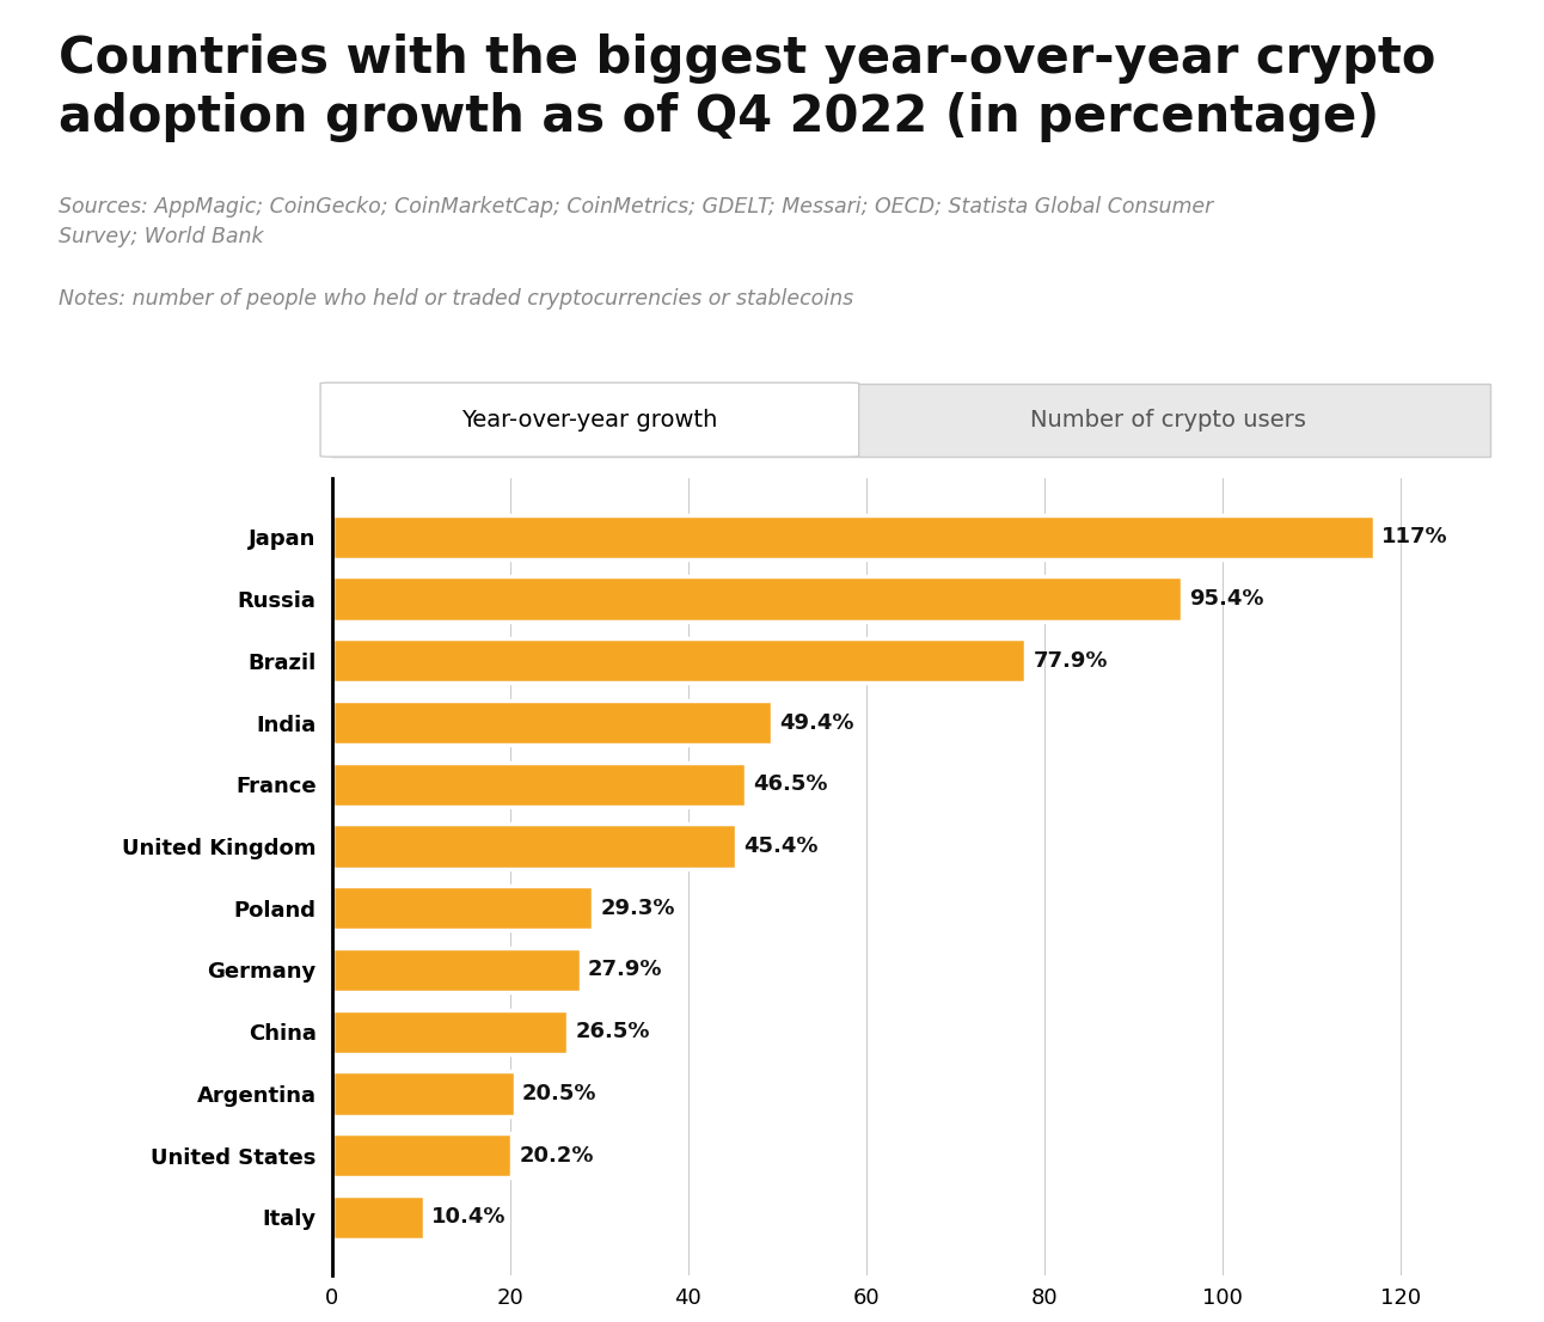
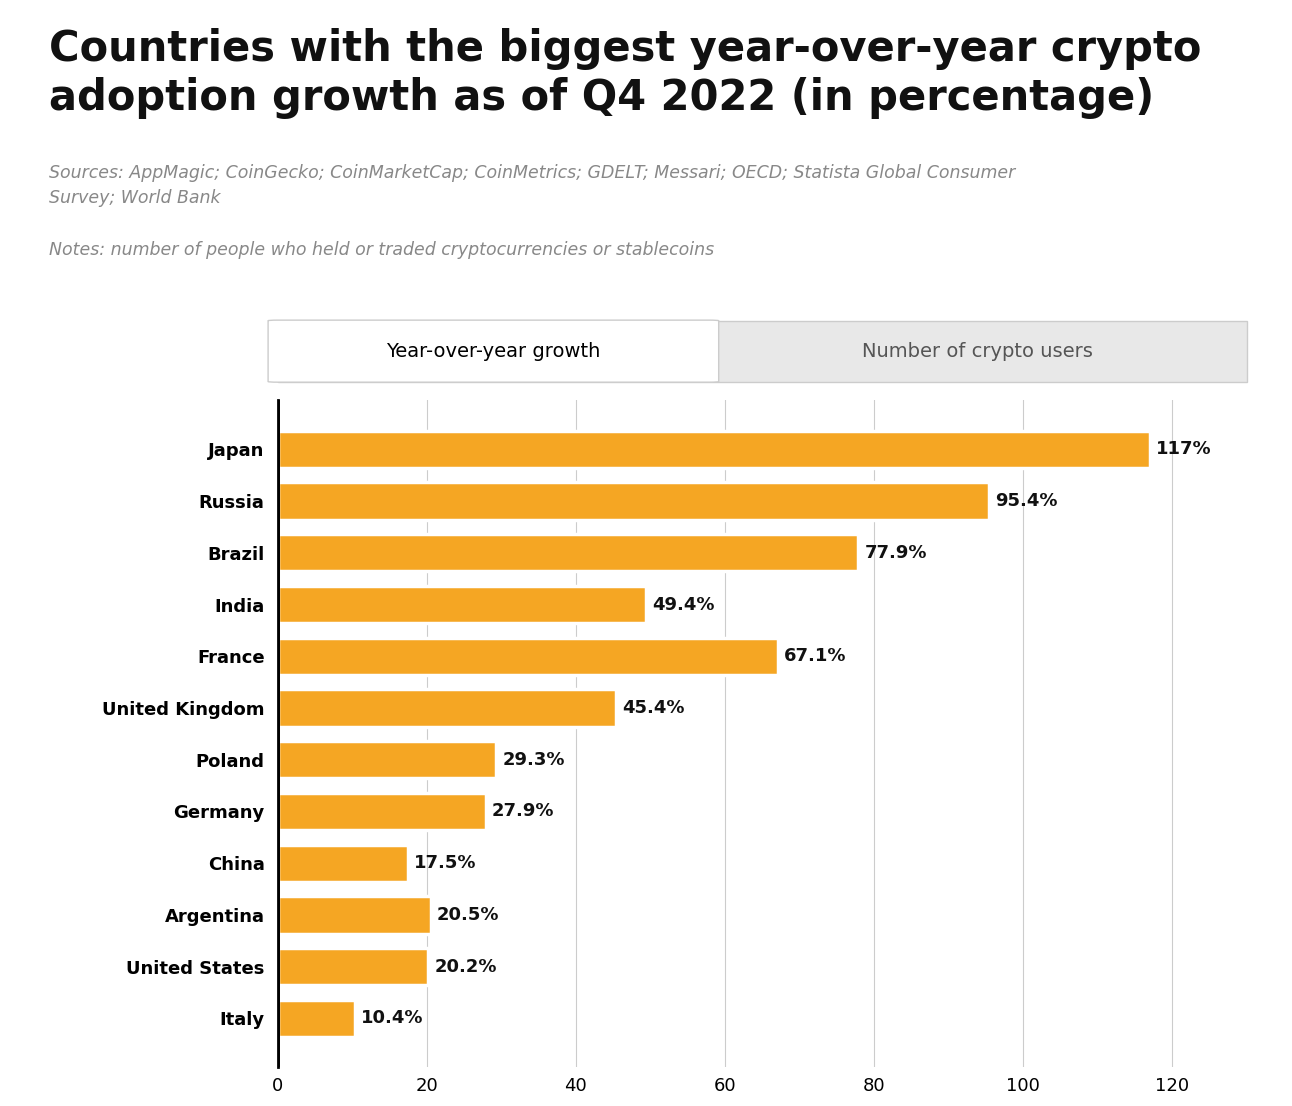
France: 46.5% -> 67.1%
China: 26.5% -> 17.5%
